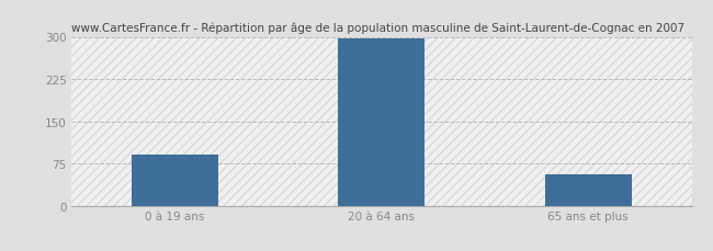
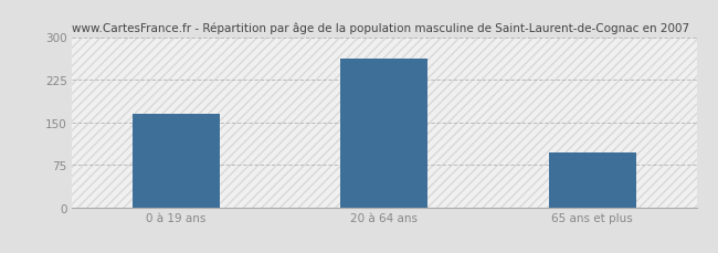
0 à 19 ans: 90 -> 164
20 à 64 ans: 298 -> 262
65 ans et plus: 55 -> 96
